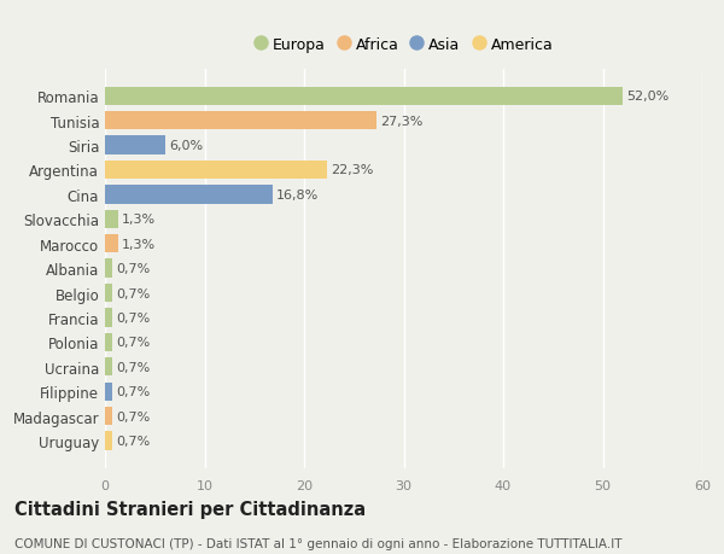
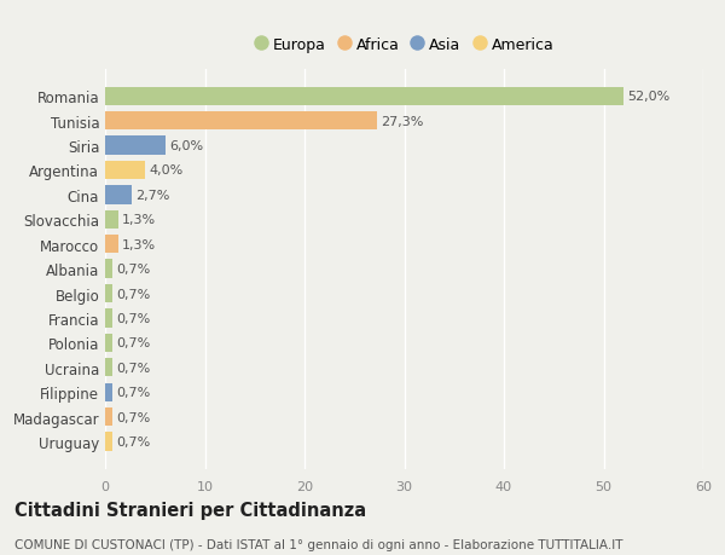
Argentina: 22,3% -> 4,0%
Cina: 16,8% -> 2,7%
